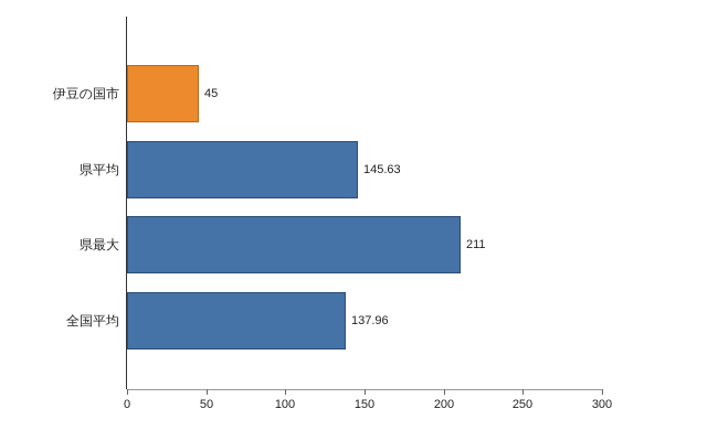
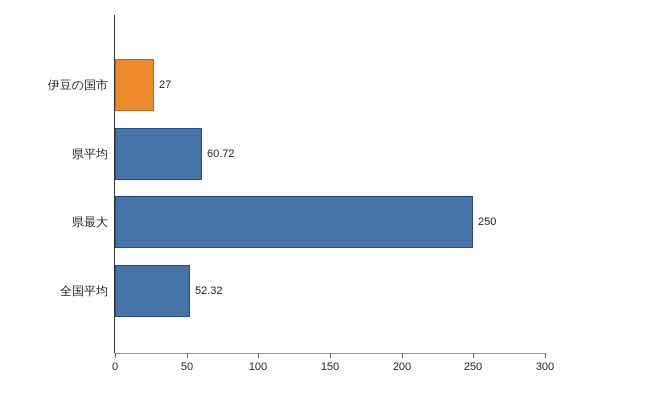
伊豆の国市: 45 -> 27
県平均: 145.63 -> 60.72
県最大: 211 -> 250
全国平均: 137.96 -> 52.32
